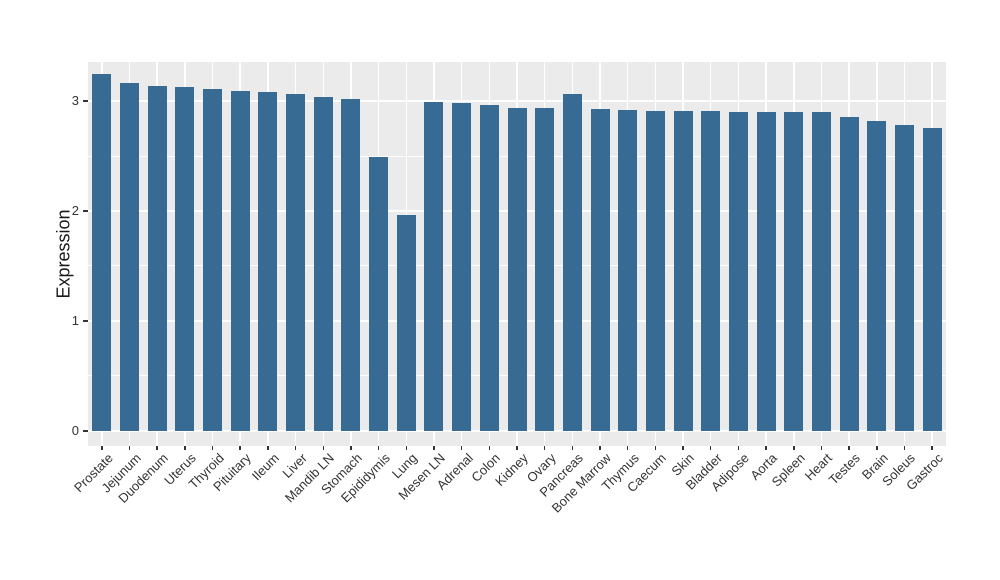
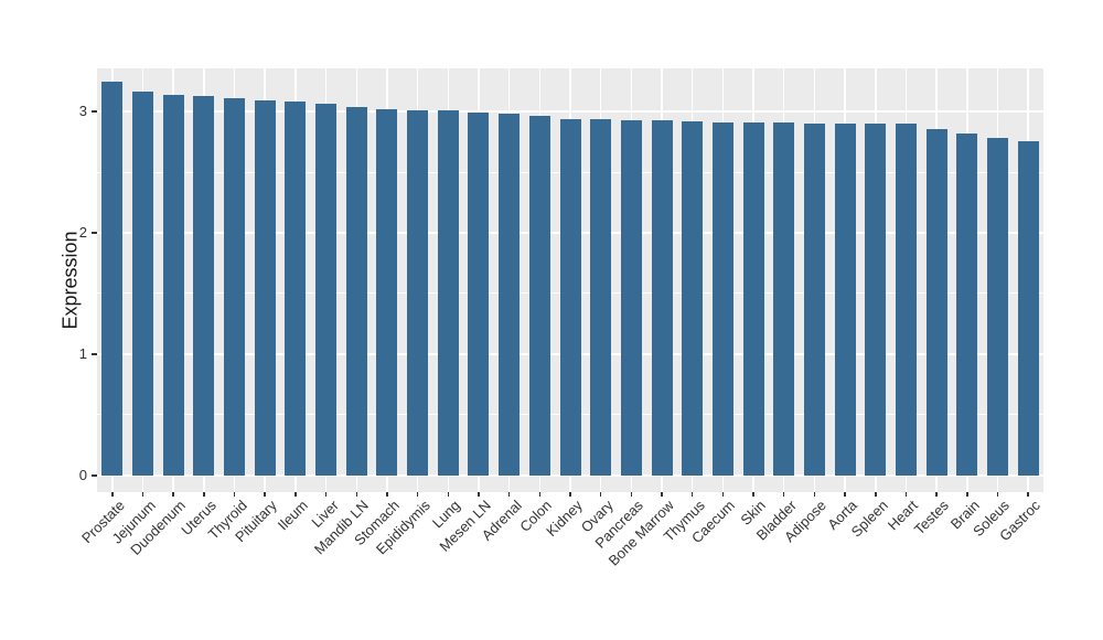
Epididymis: 2.49 -> 3.01
Lung: 1.96 -> 3.00
Pancreas: 3.06 -> 2.93
